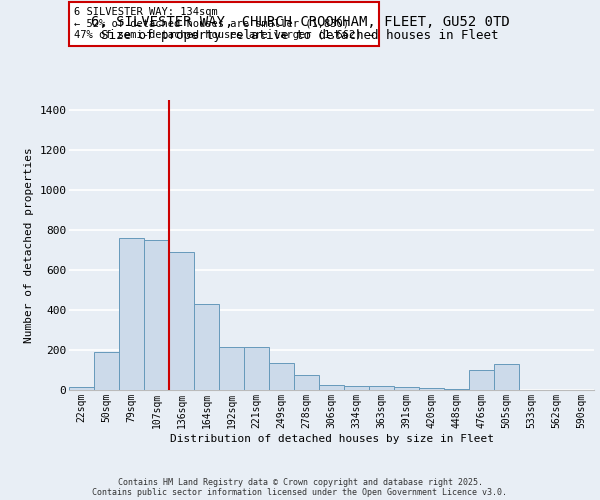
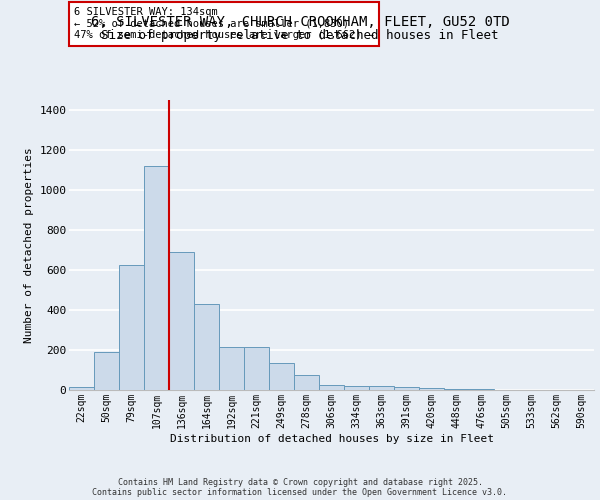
79sqm: 760 -> 620
107sqm: 750 -> 1120
476sqm: 100 -> 0
505sqm: 130 -> 0
